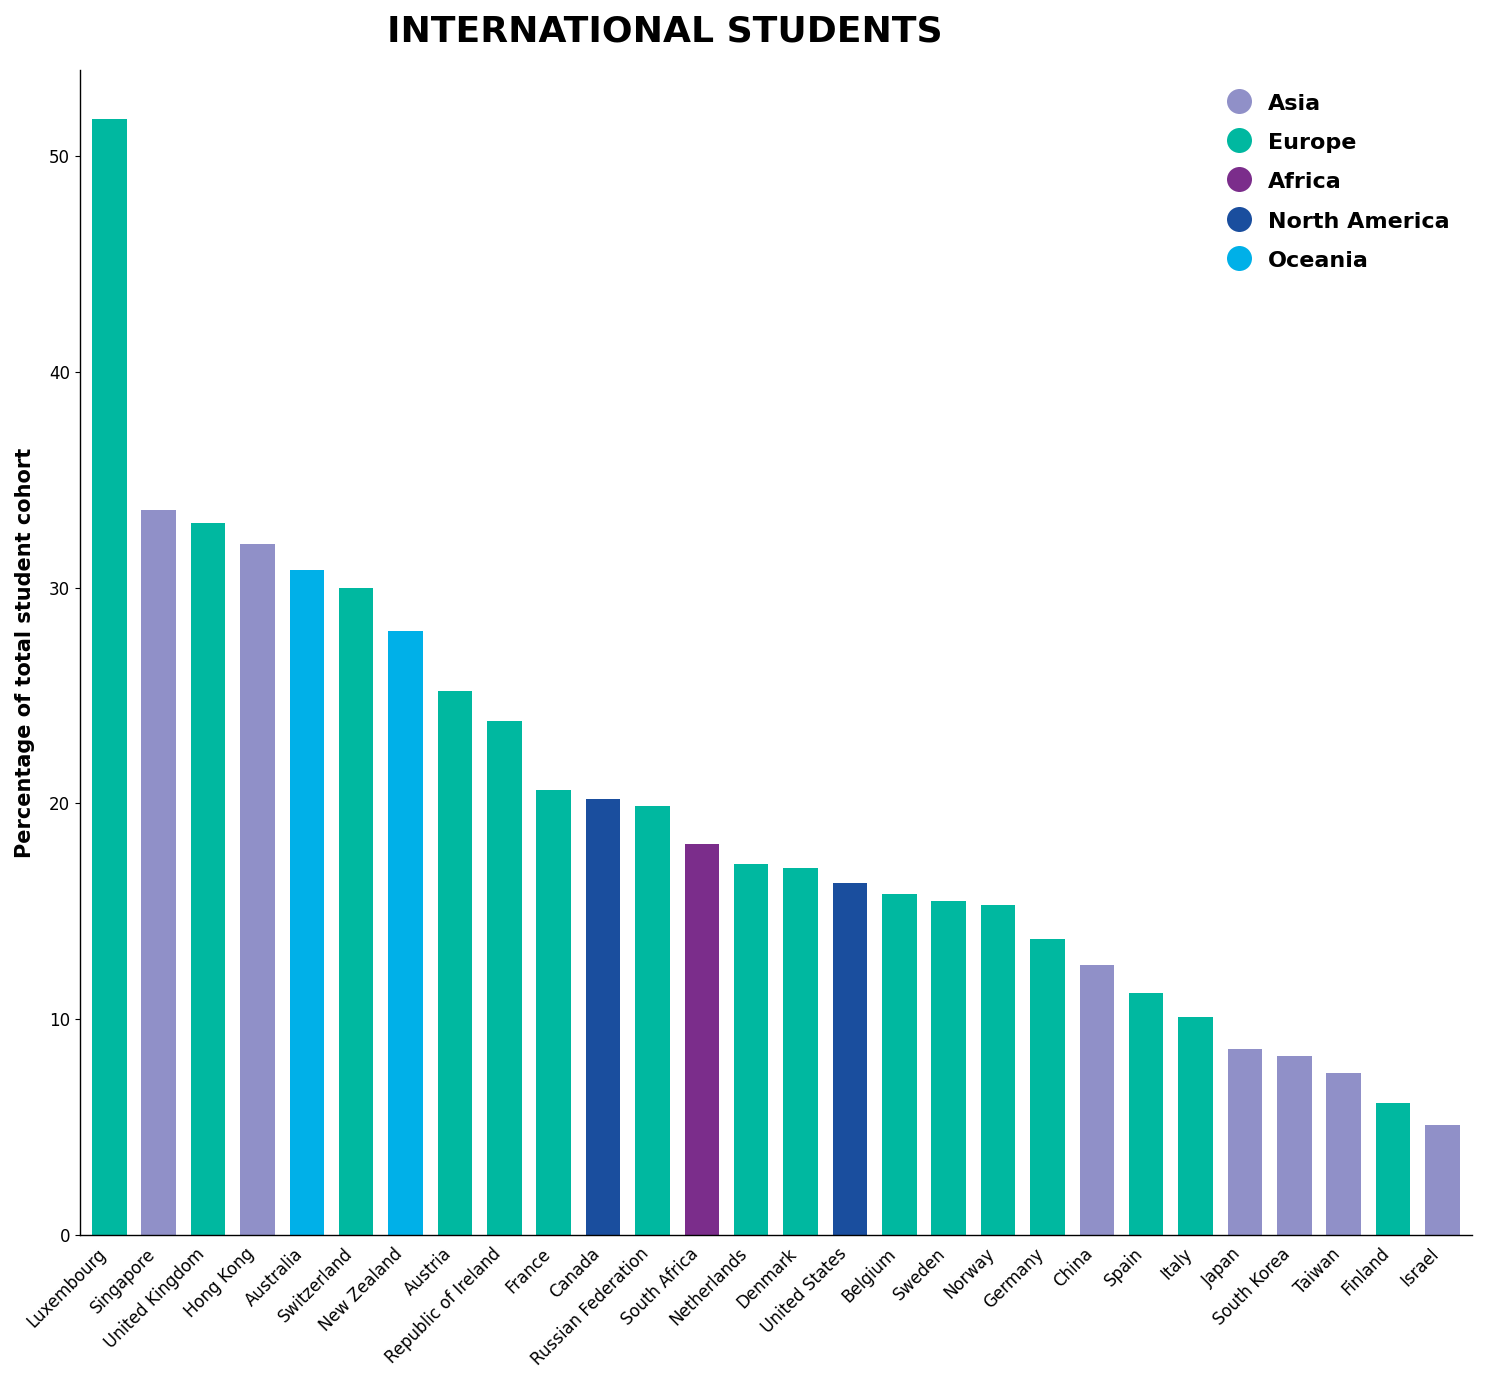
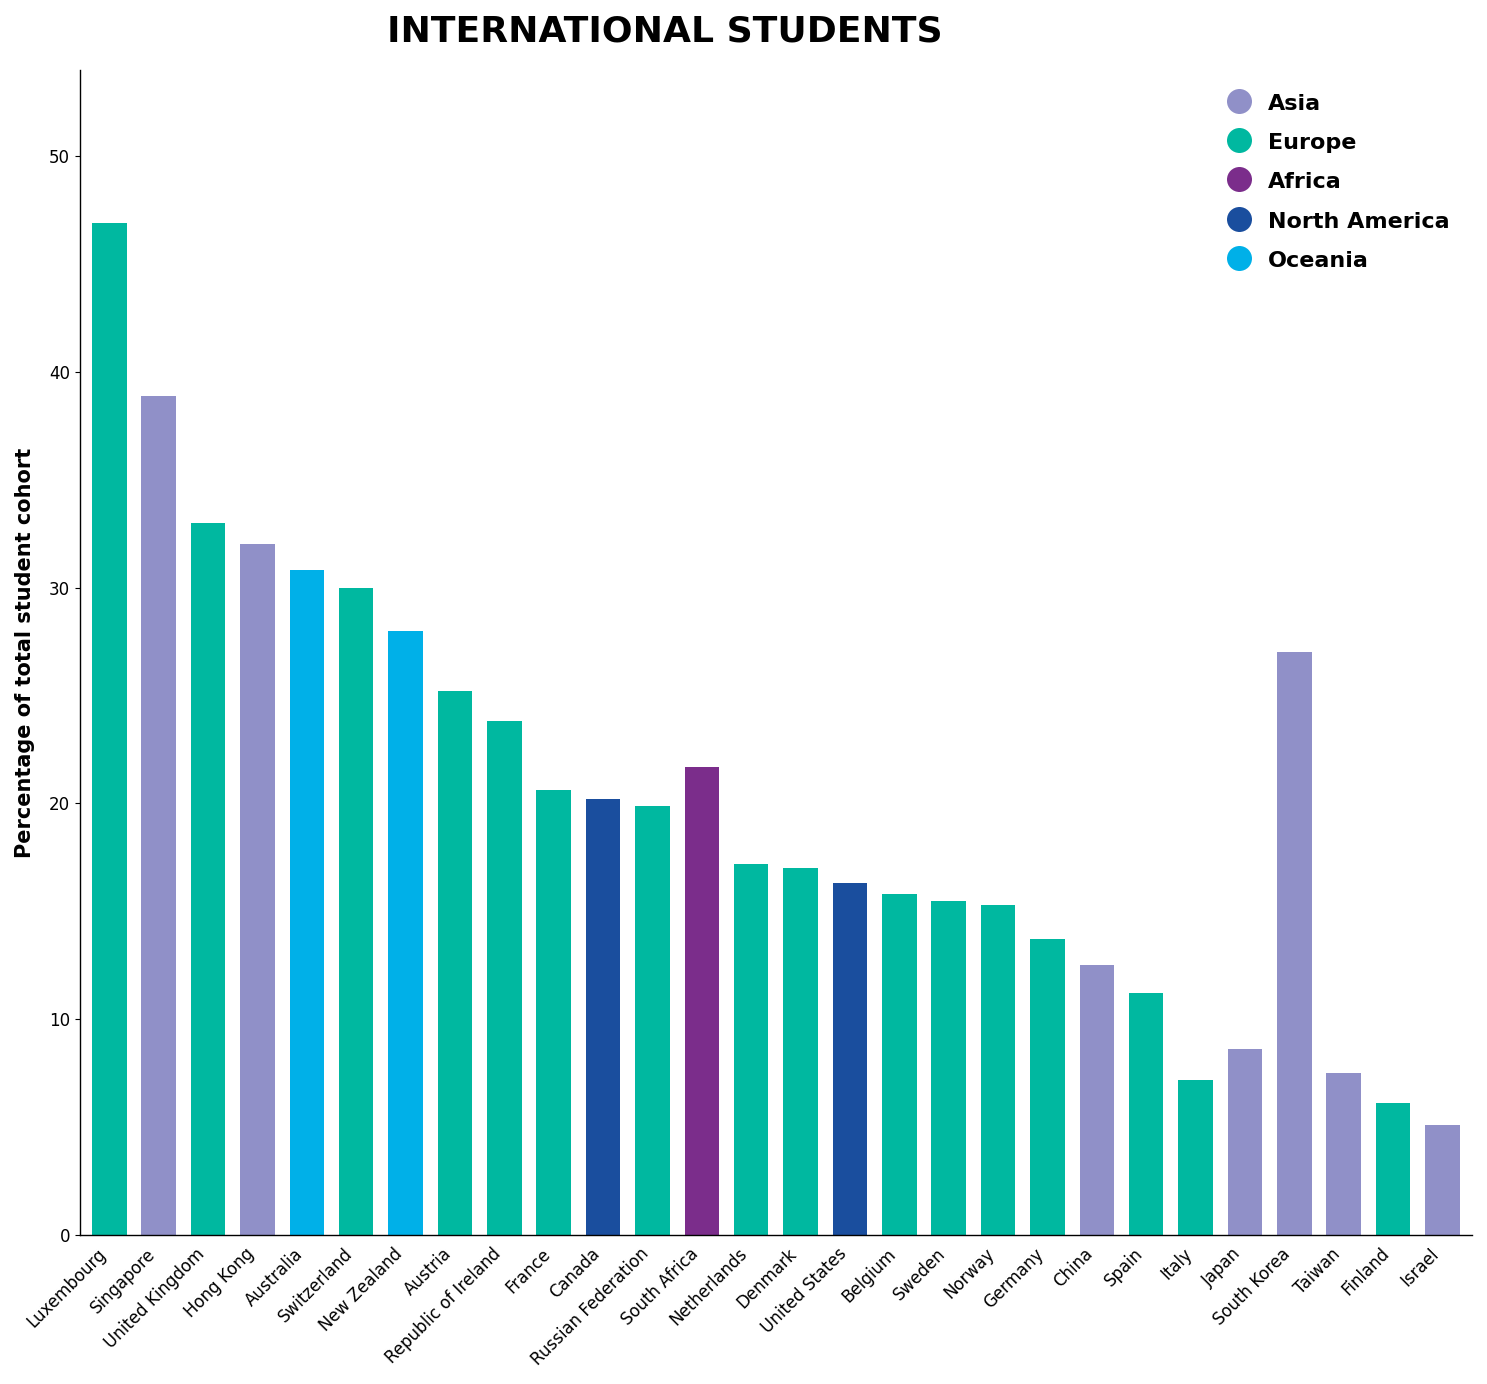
Luxembourg: 51.7 -> 46.9
Singapore: 33.6 -> 38.9
South Africa: 18.1 -> 21.7
Italy: 10.1 -> 7.2
South Korea: 8.3 -> 27.0
